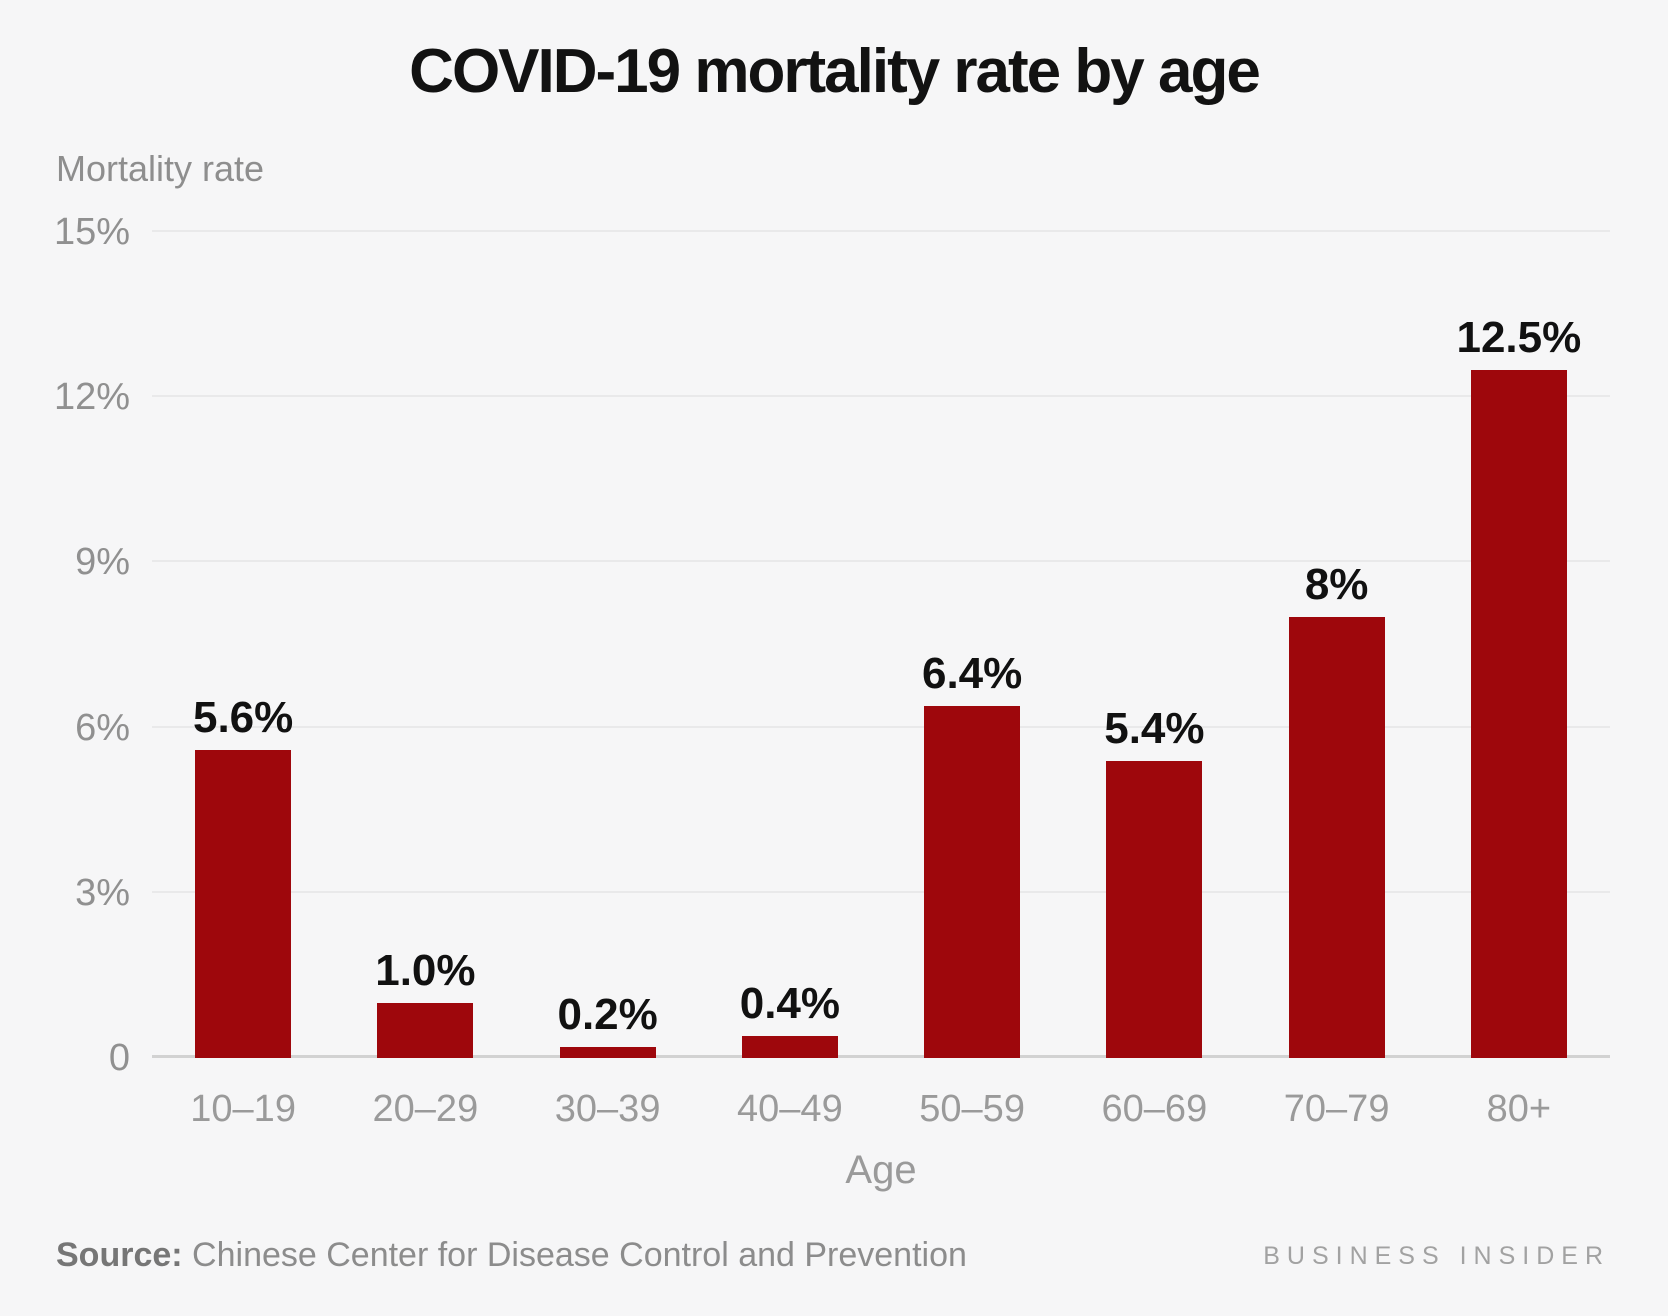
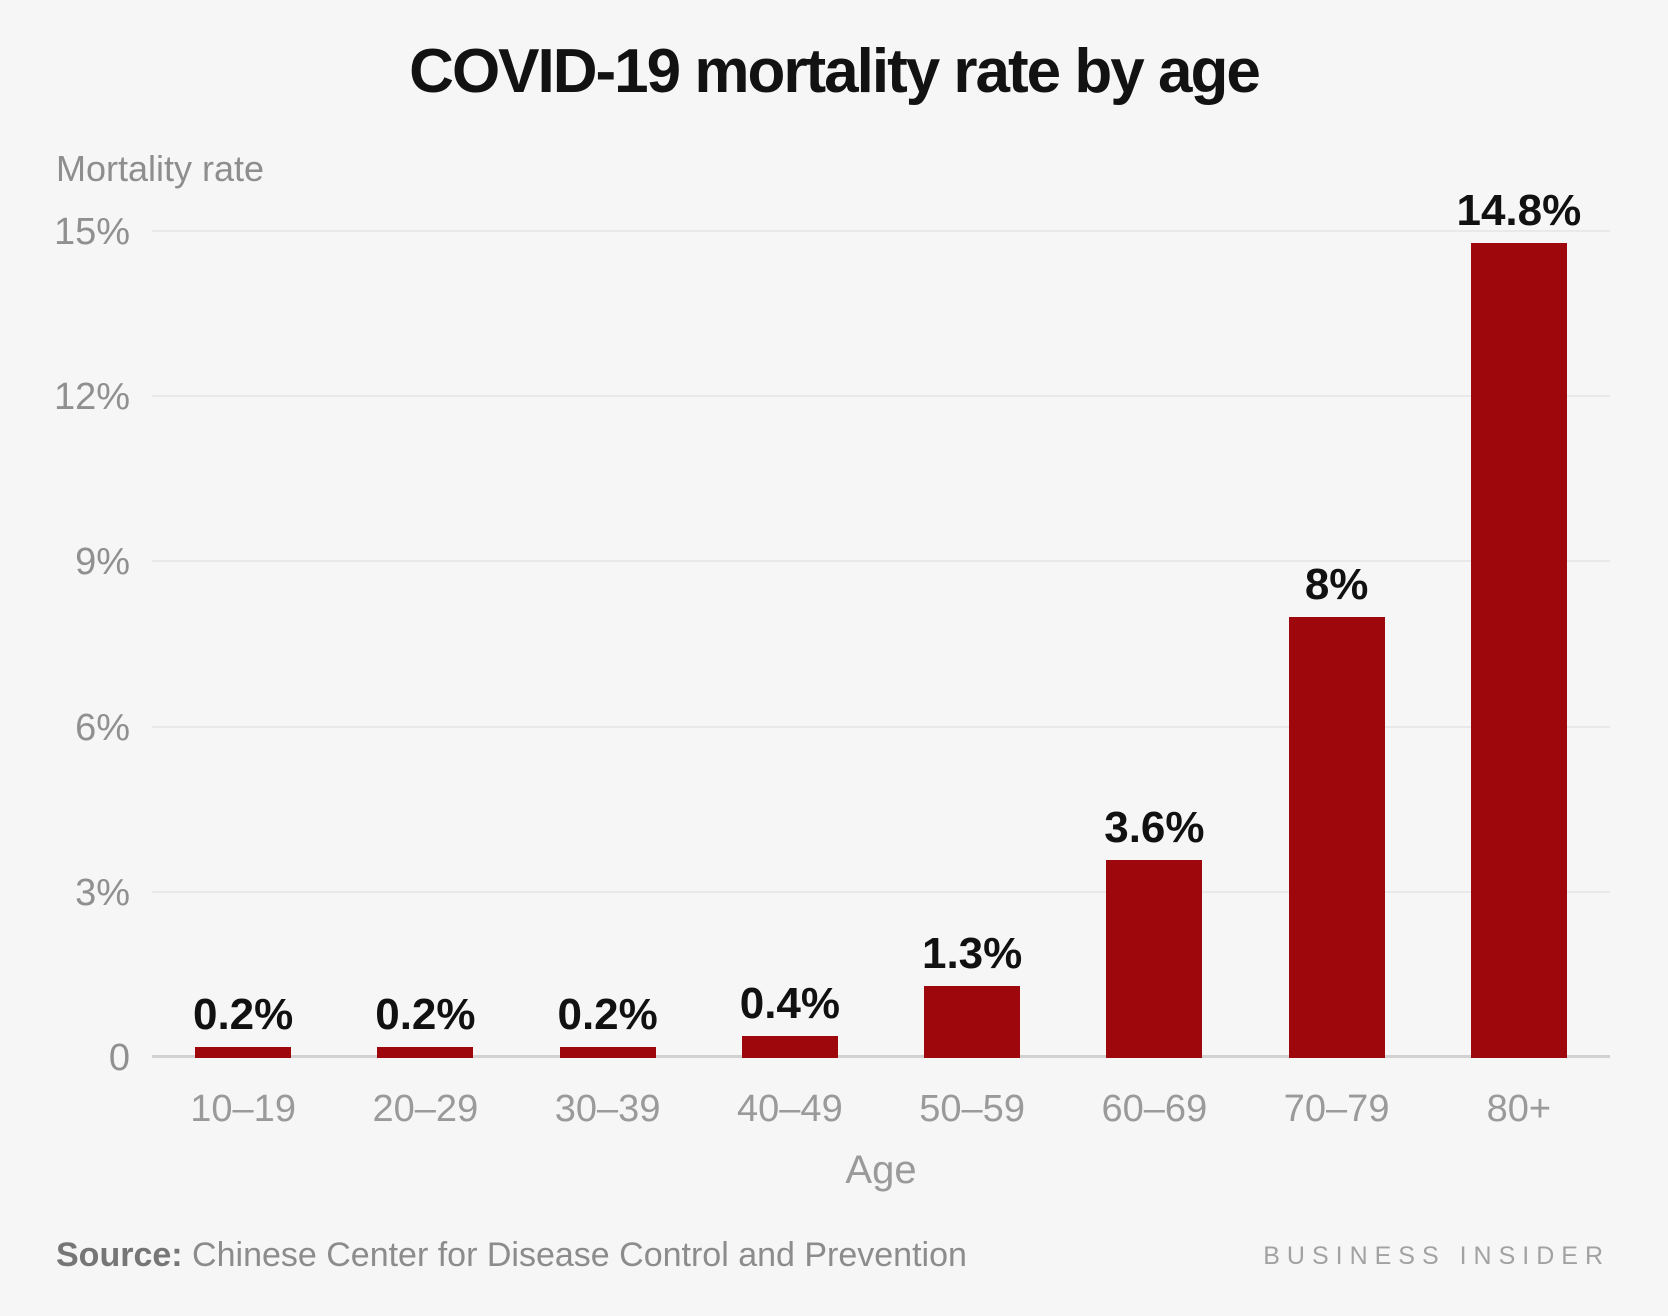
10–19: 5.6% -> 0.2%
20–29: 1.0% -> 0.2%
50–59: 6.4% -> 1.3%
60–69: 5.4% -> 3.6%
80+: 12.5% -> 14.8%
